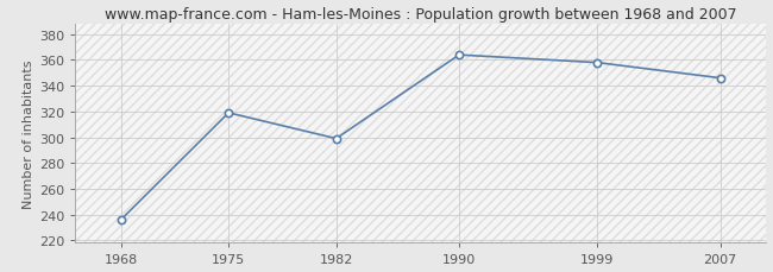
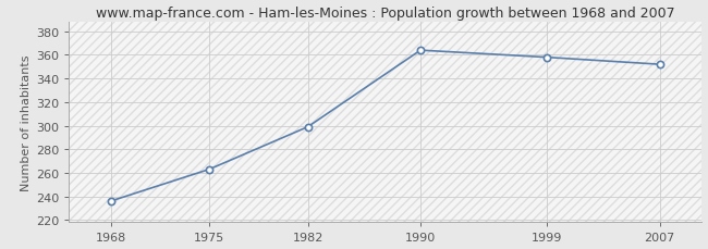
1975: 319 -> 263
2007: 346 -> 352
